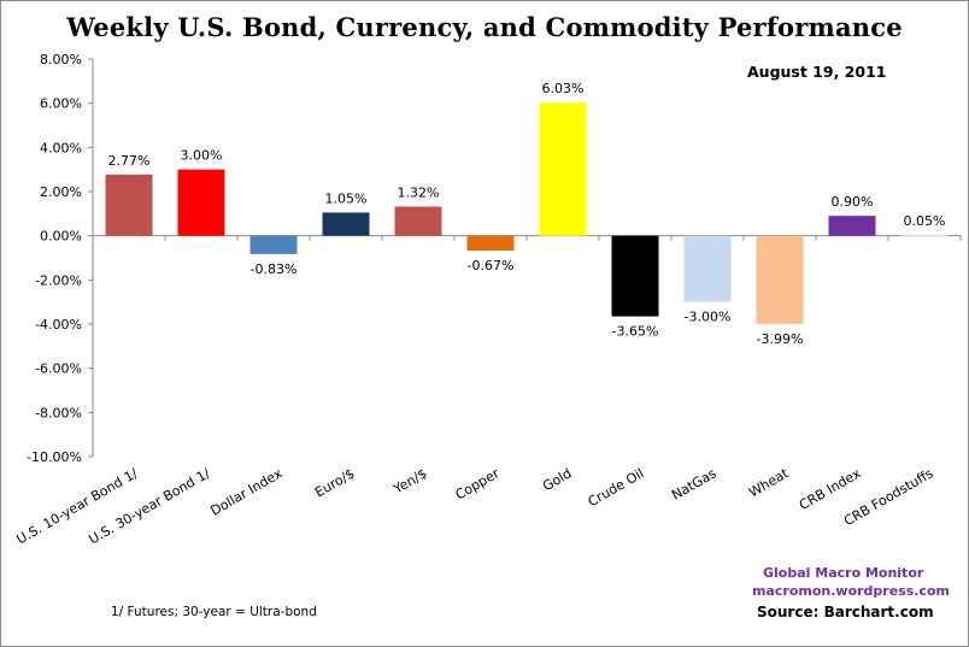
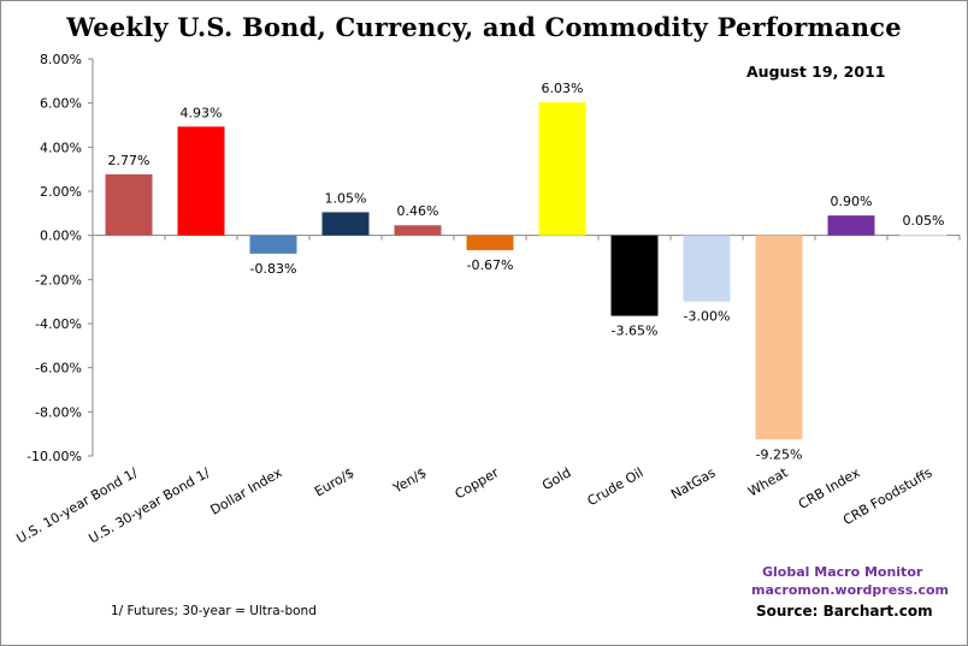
U.S. 30-year Bond 1/: 3.00% -> 4.93%
Yen/$: 1.32% -> 0.46%
Wheat: -3.99% -> -9.25%
